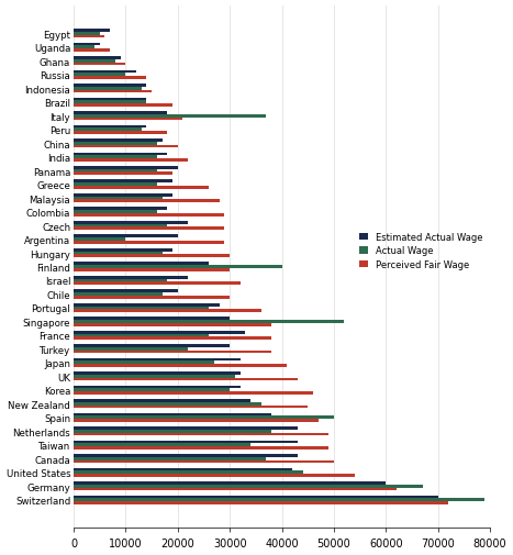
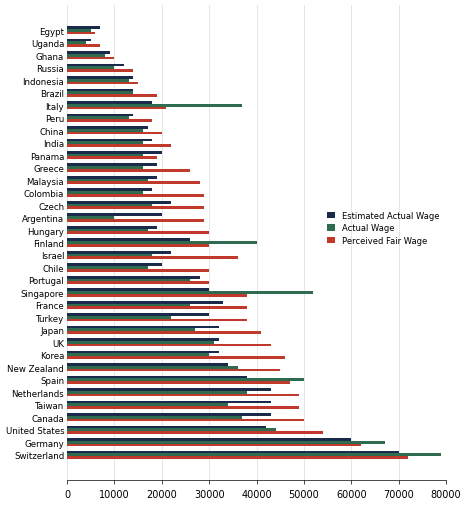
Perceived Fair Wage/Israel: 32000 -> 36000
Perceived Fair Wage/Portugal: 36000 -> 30000
